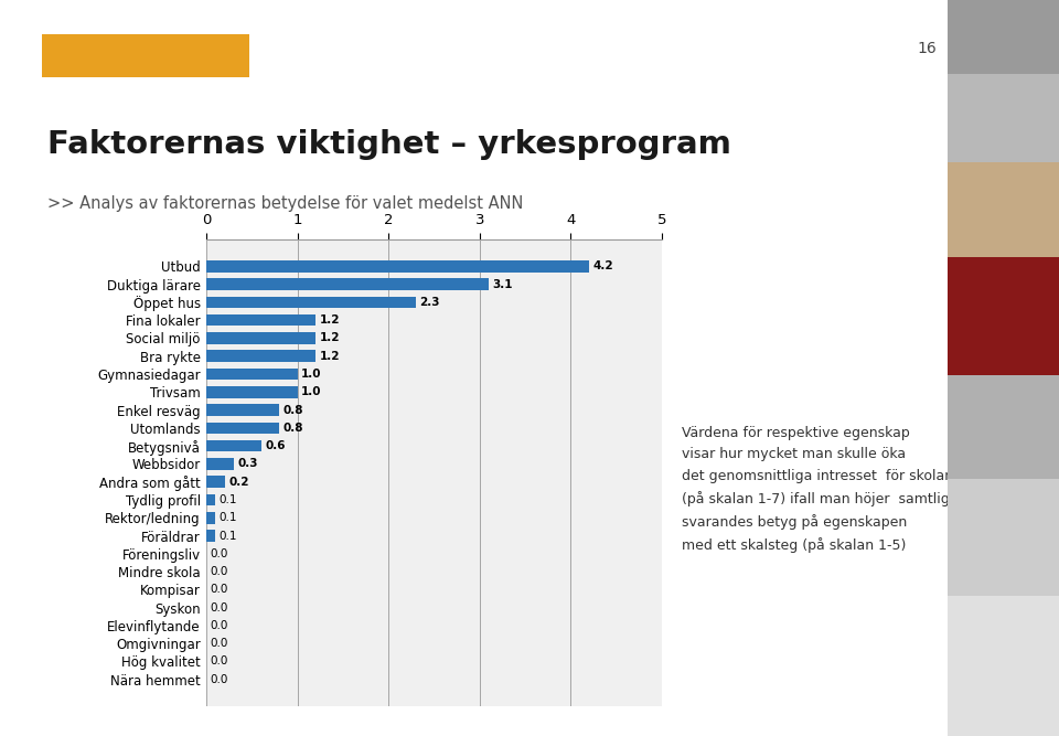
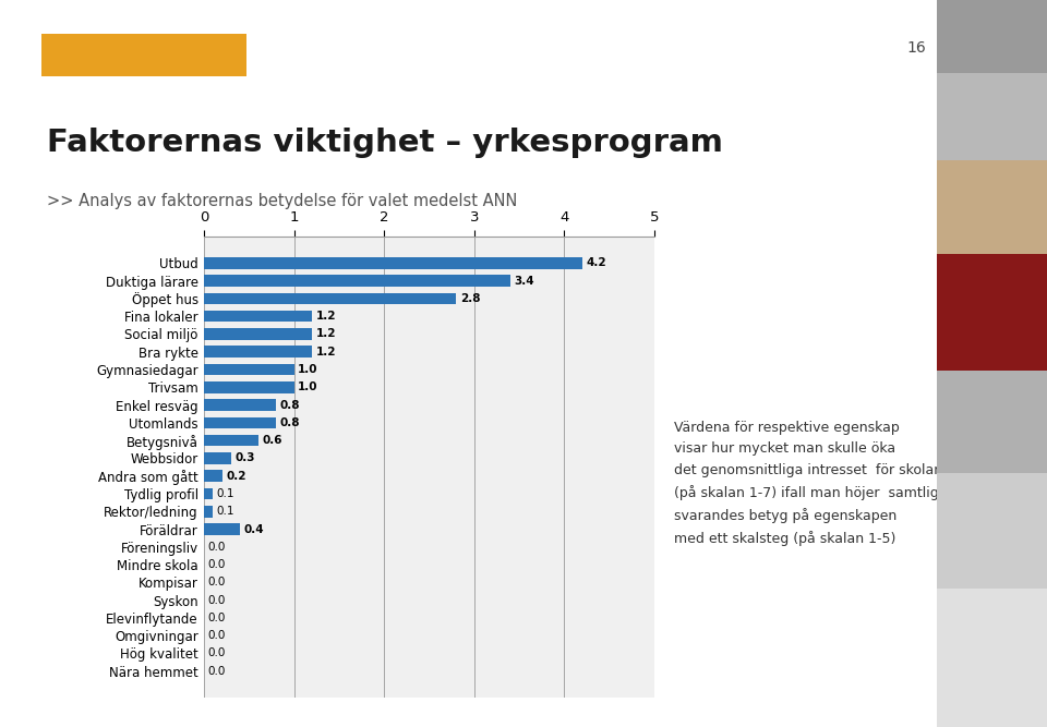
Duktiga lärare: 3.1 -> 3.4
Öppet hus: 2.3 -> 2.8
Föräldrar: 0.1 -> 0.4
